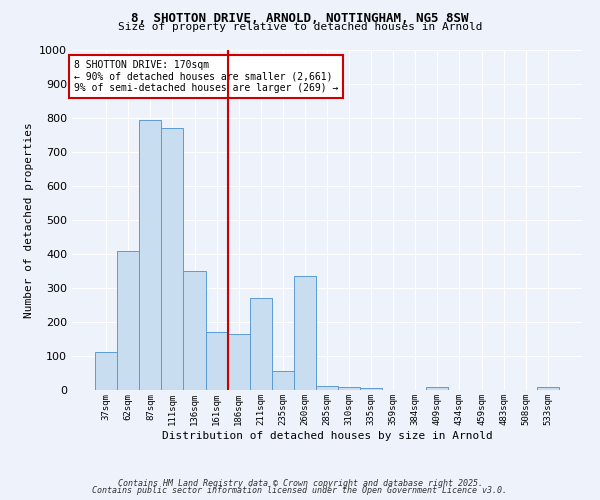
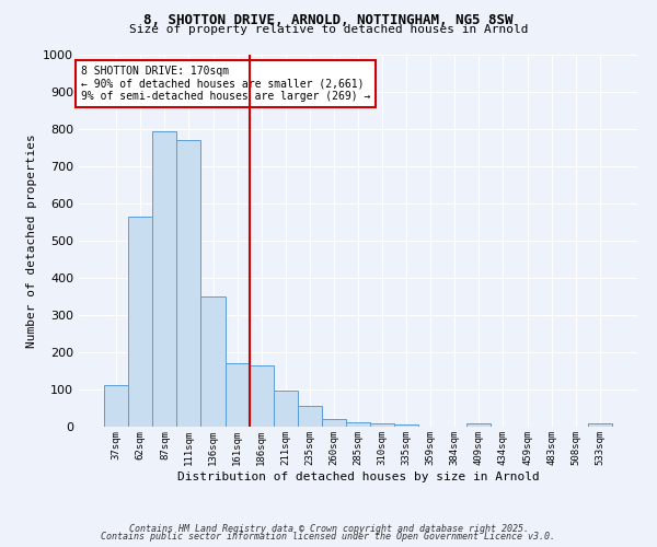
62sqm: 410 -> 566
211sqm: 270 -> 97
260sqm: 335 -> 20
